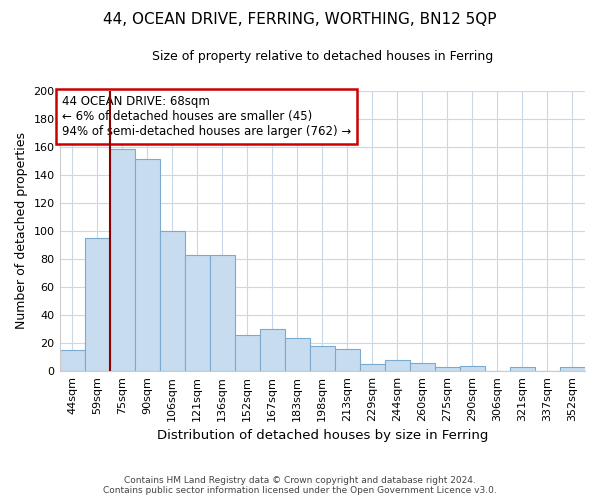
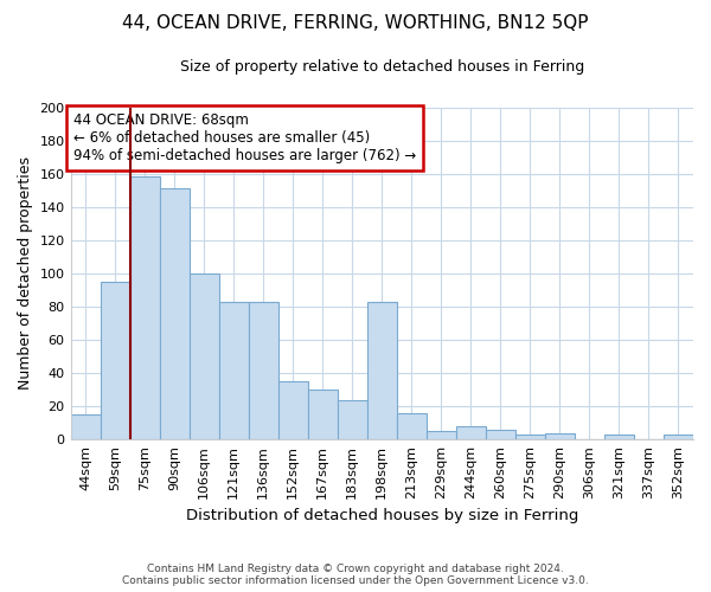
152sqm: 26 -> 35
198sqm: 18 -> 83
